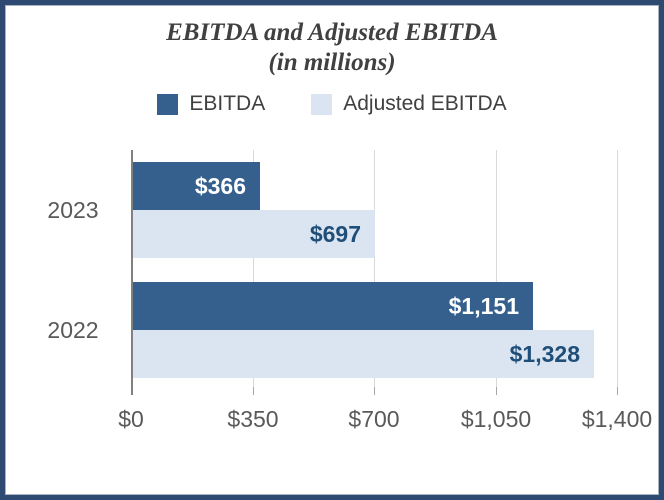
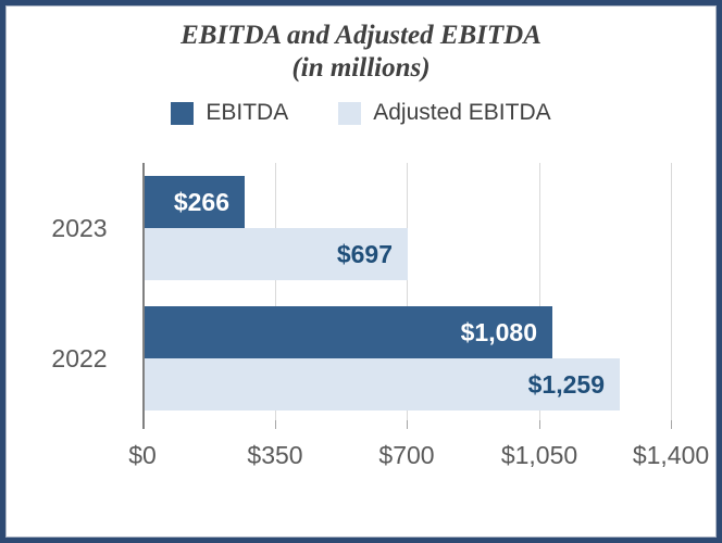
EBITDA/2023: $366 -> $266
EBITDA/2022: $1,151 -> $1,080
Adjusted EBITDA/2022: $1,328 -> $1,259
